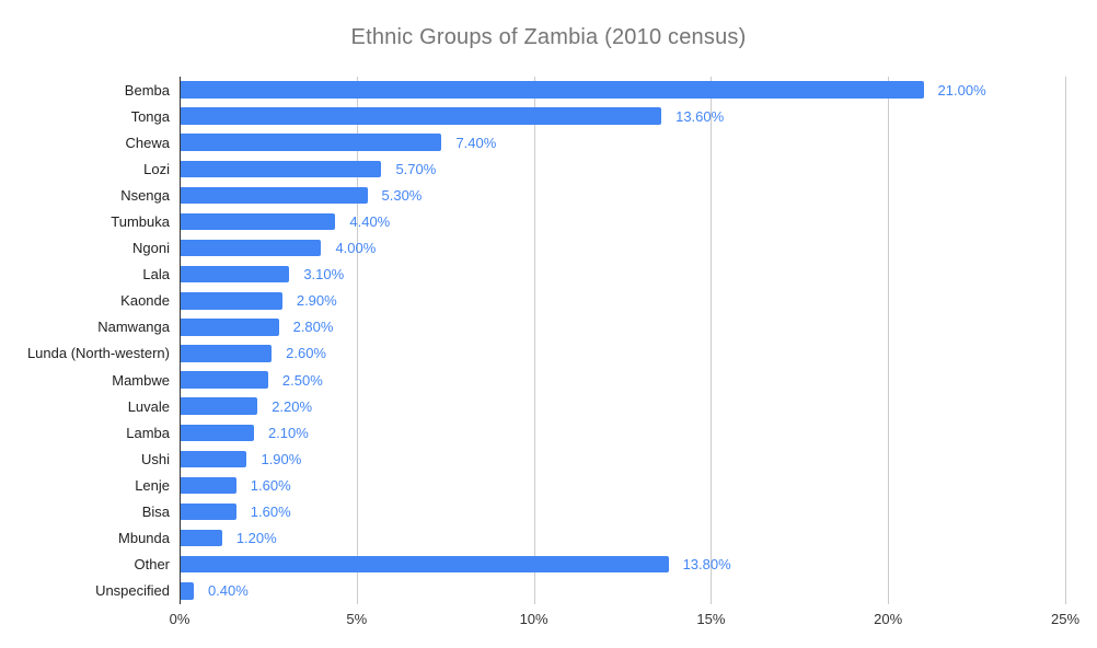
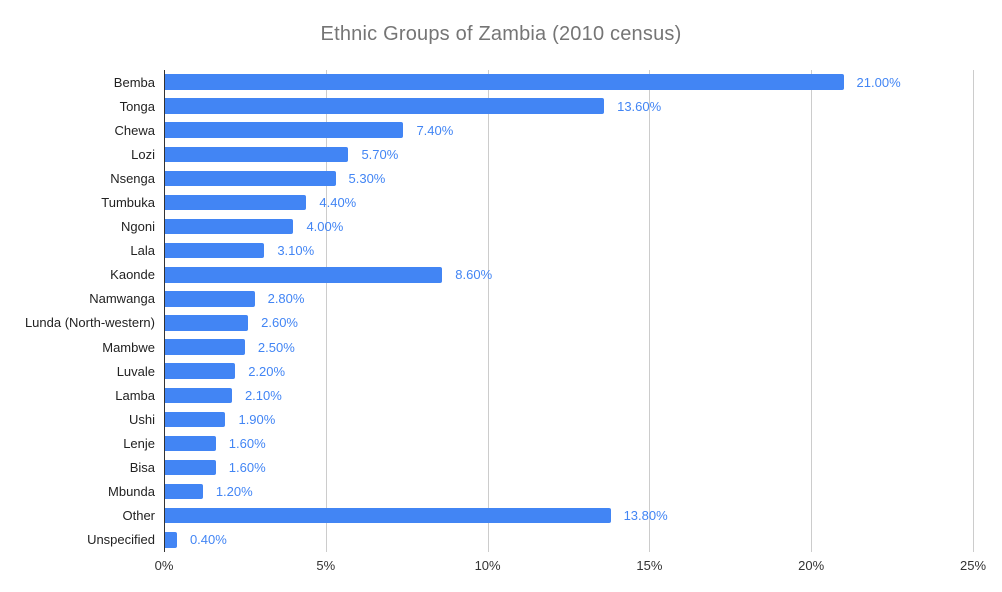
Kaonde: 2.90% -> 8.60%
